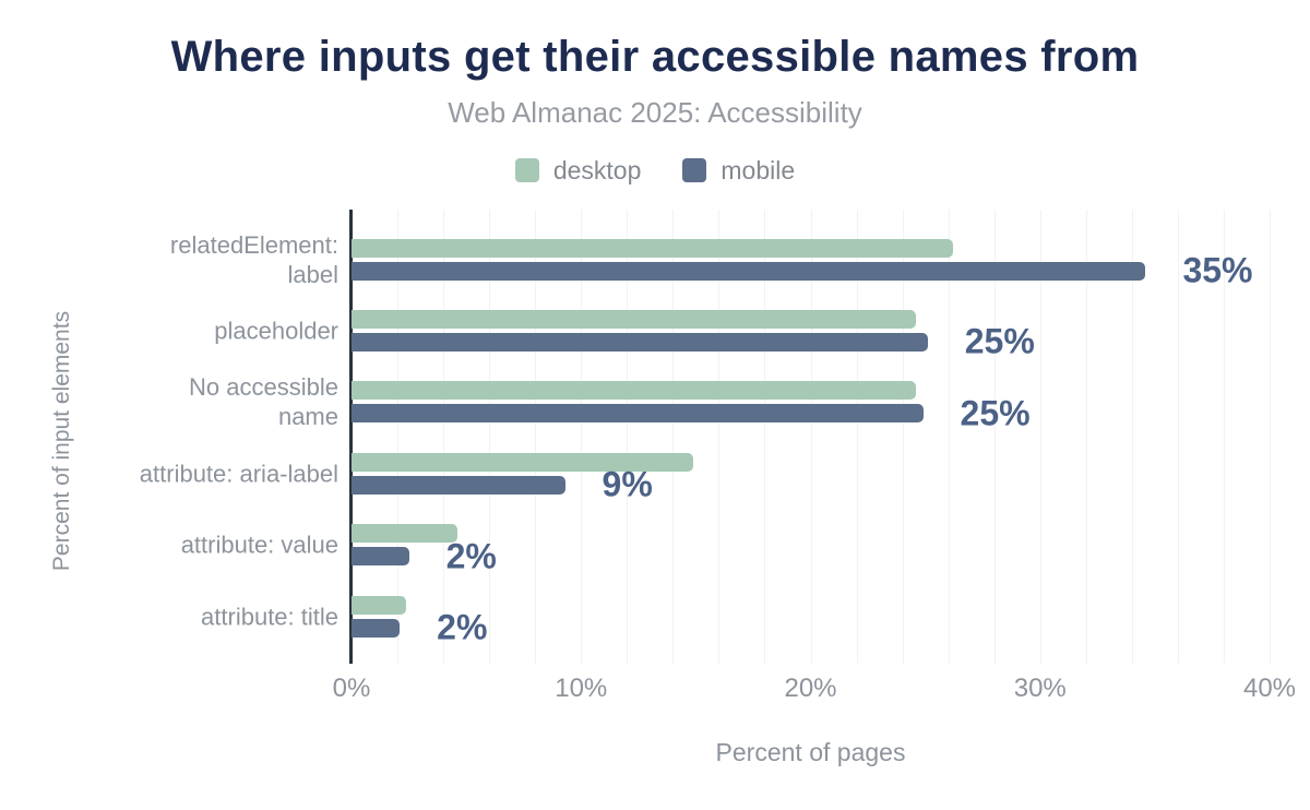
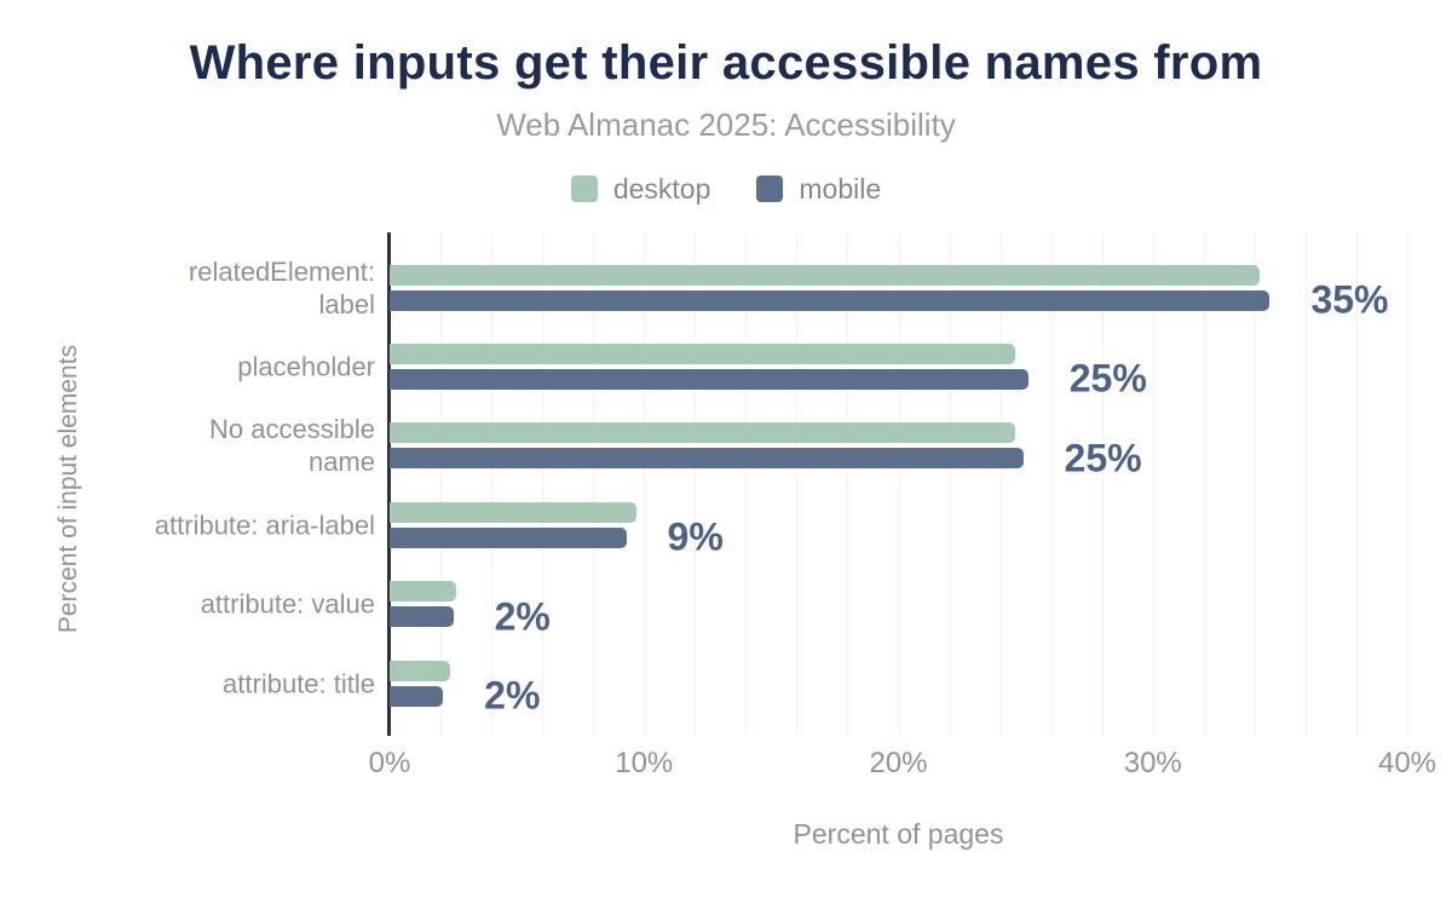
desktop/relatedElement: label: 26.2% -> 34.2%
desktop/attribute: aria-label: 14.9% -> 9.7%
desktop/attribute: value: 4.6% -> 2.6%
